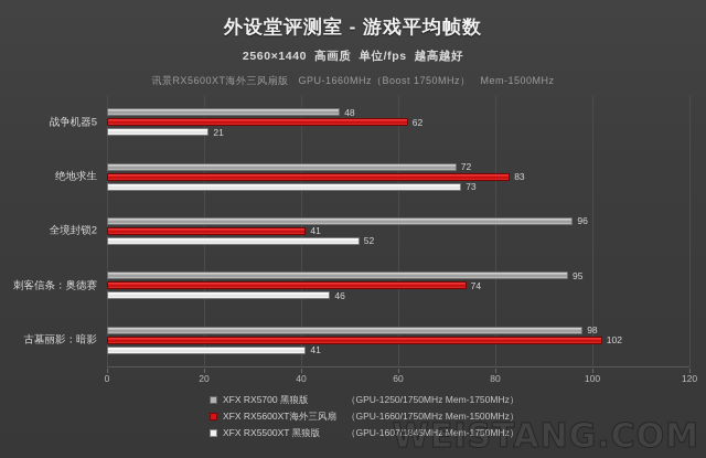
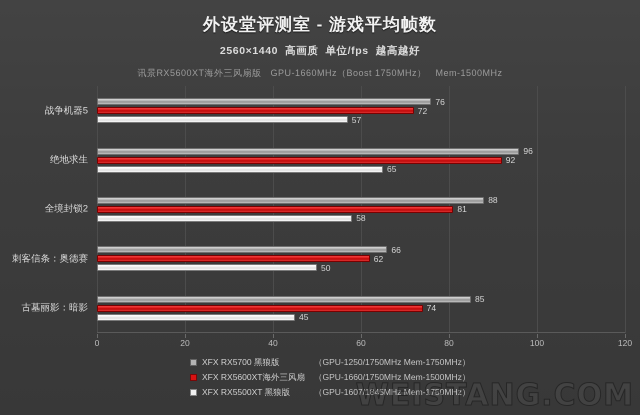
XFX RX5700 黑狼版/战争机器5: 48 -> 76
XFX RX5600XT海外三风扇/战争机器5: 62 -> 72
XFX RX5500XT 黑狼版/战争机器5: 21 -> 57
XFX RX5700 黑狼版/绝地求生: 72 -> 96
XFX RX5600XT海外三风扇/绝地求生: 83 -> 92
XFX RX5500XT 黑狼版/绝地求生: 73 -> 65
XFX RX5700 黑狼版/全境封锁2: 96 -> 88
XFX RX5600XT海外三风扇/全境封锁2: 41 -> 81
XFX RX5500XT 黑狼版/全境封锁2: 52 -> 58
XFX RX5700 黑狼版/刺客信条：奥德赛: 95 -> 66
XFX RX5600XT海外三风扇/刺客信条：奥德赛: 74 -> 62
XFX RX5500XT 黑狼版/刺客信条：奥德赛: 46 -> 50
XFX RX5700 黑狼版/古墓丽影：暗影: 98 -> 85
XFX RX5600XT海外三风扇/古墓丽影：暗影: 102 -> 74
XFX RX5500XT 黑狼版/古墓丽影：暗影: 41 -> 45
